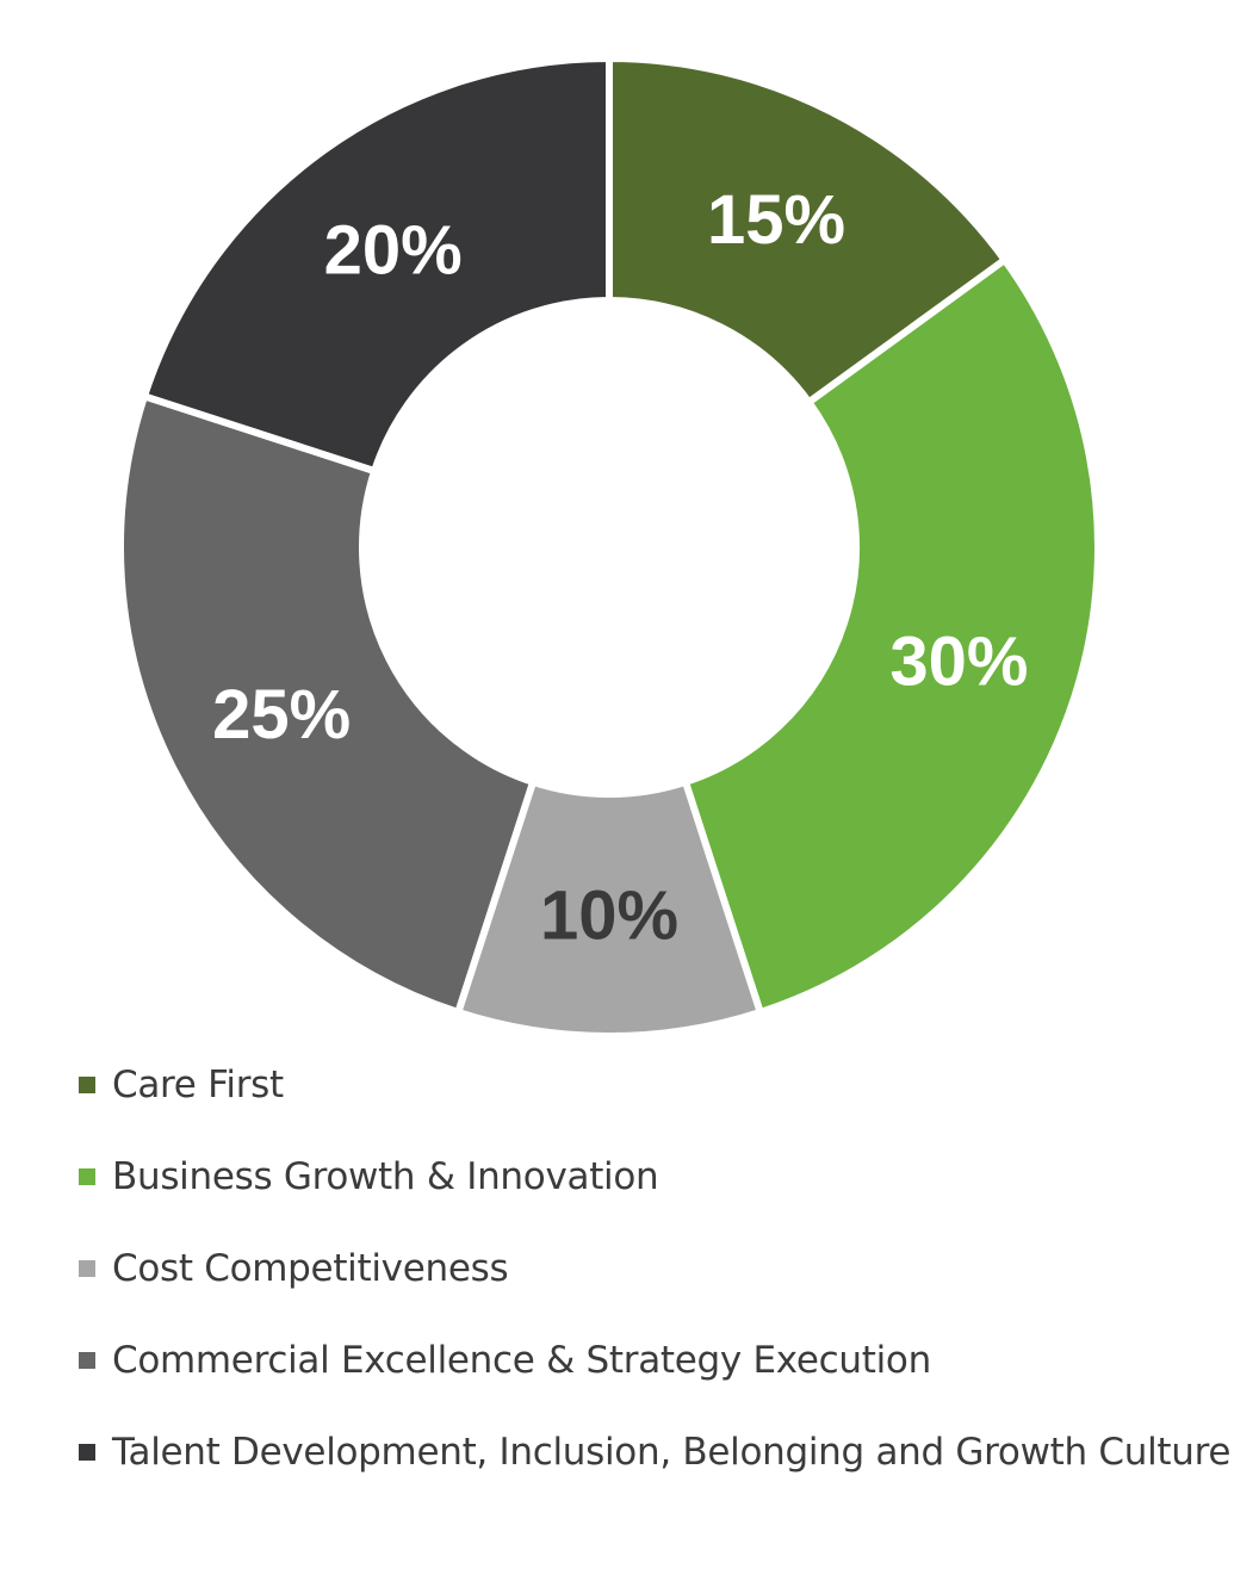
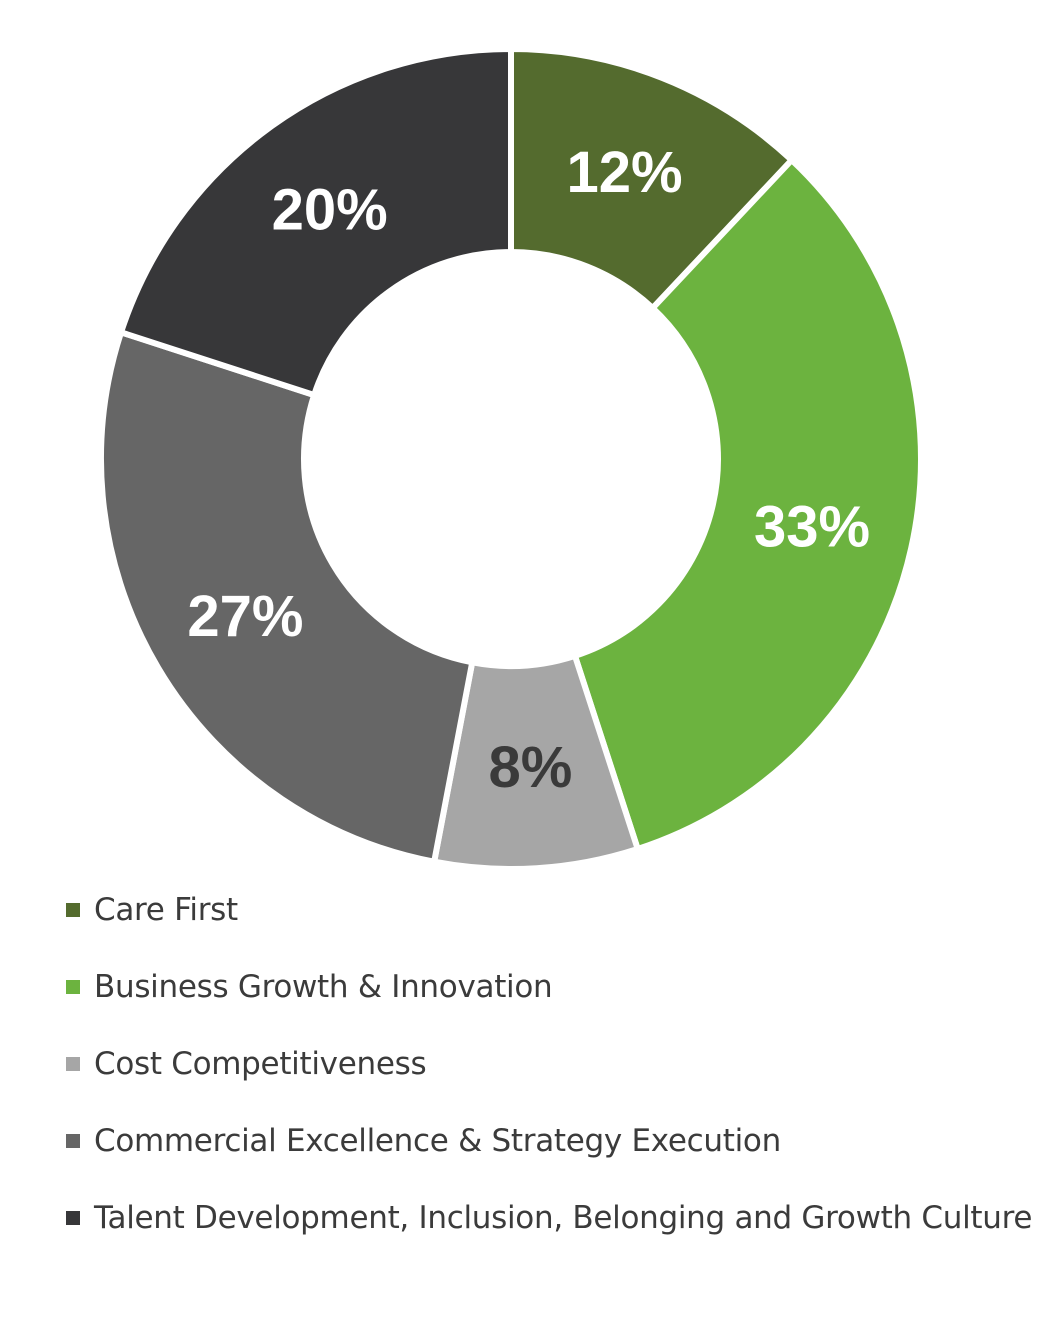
Care First: 15% -> 12%
Business Growth & Innovation: 30% -> 33%
Cost Competitiveness: 10% -> 8%
Commercial Excellence & Strategy Execution: 25% -> 27%
